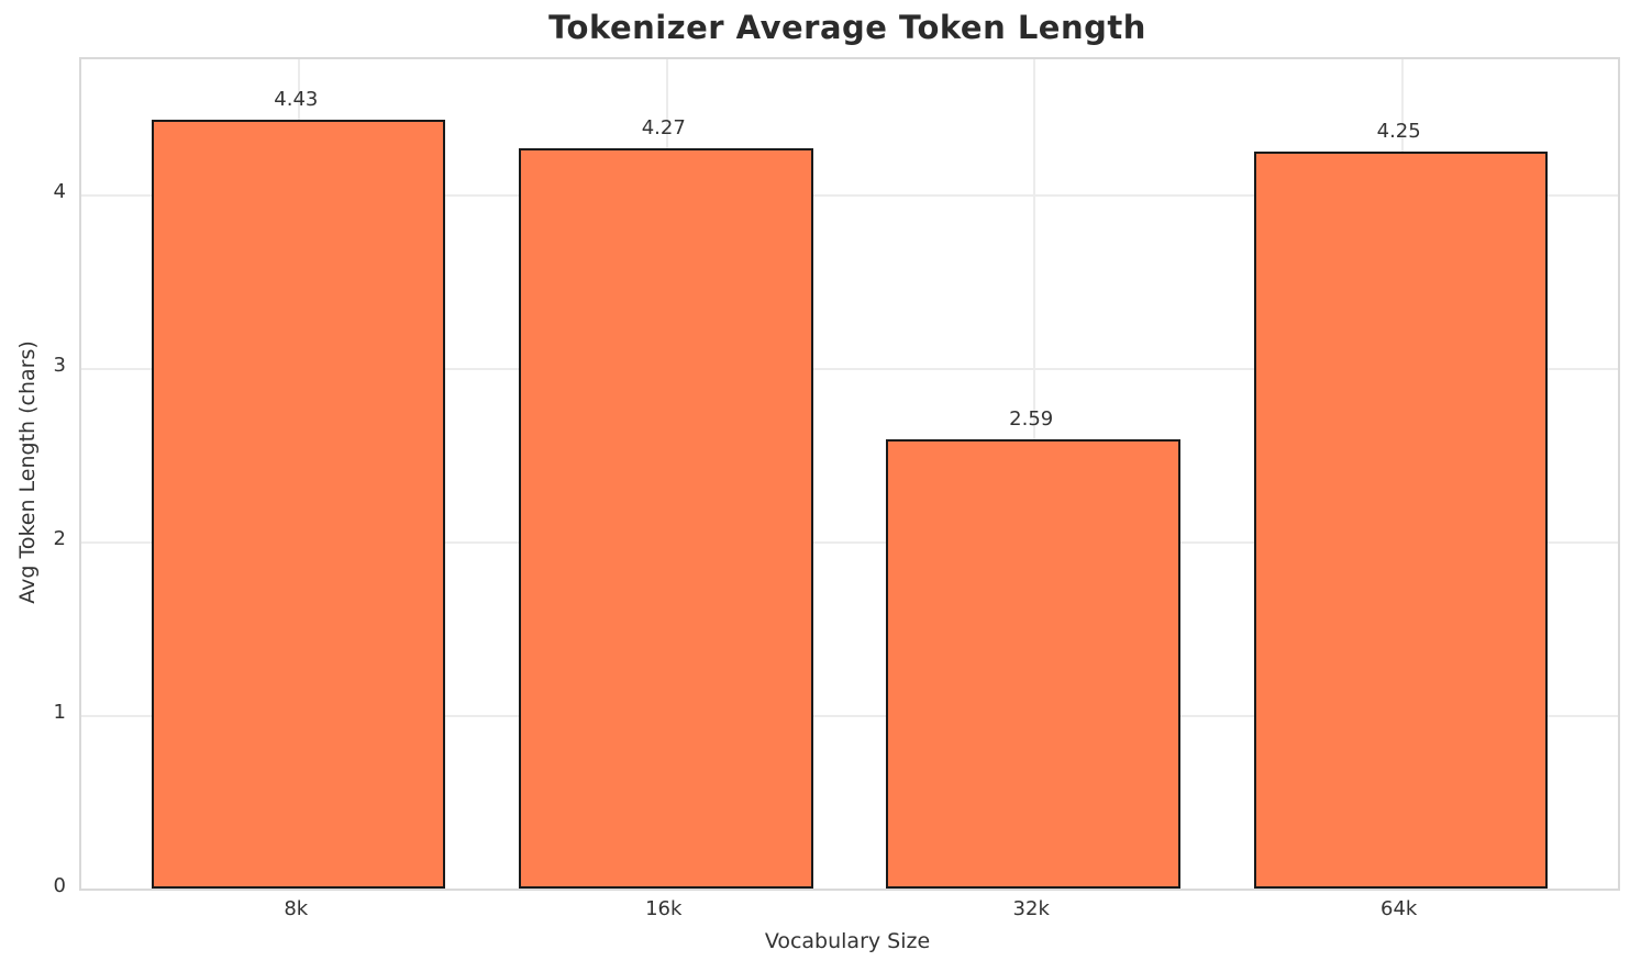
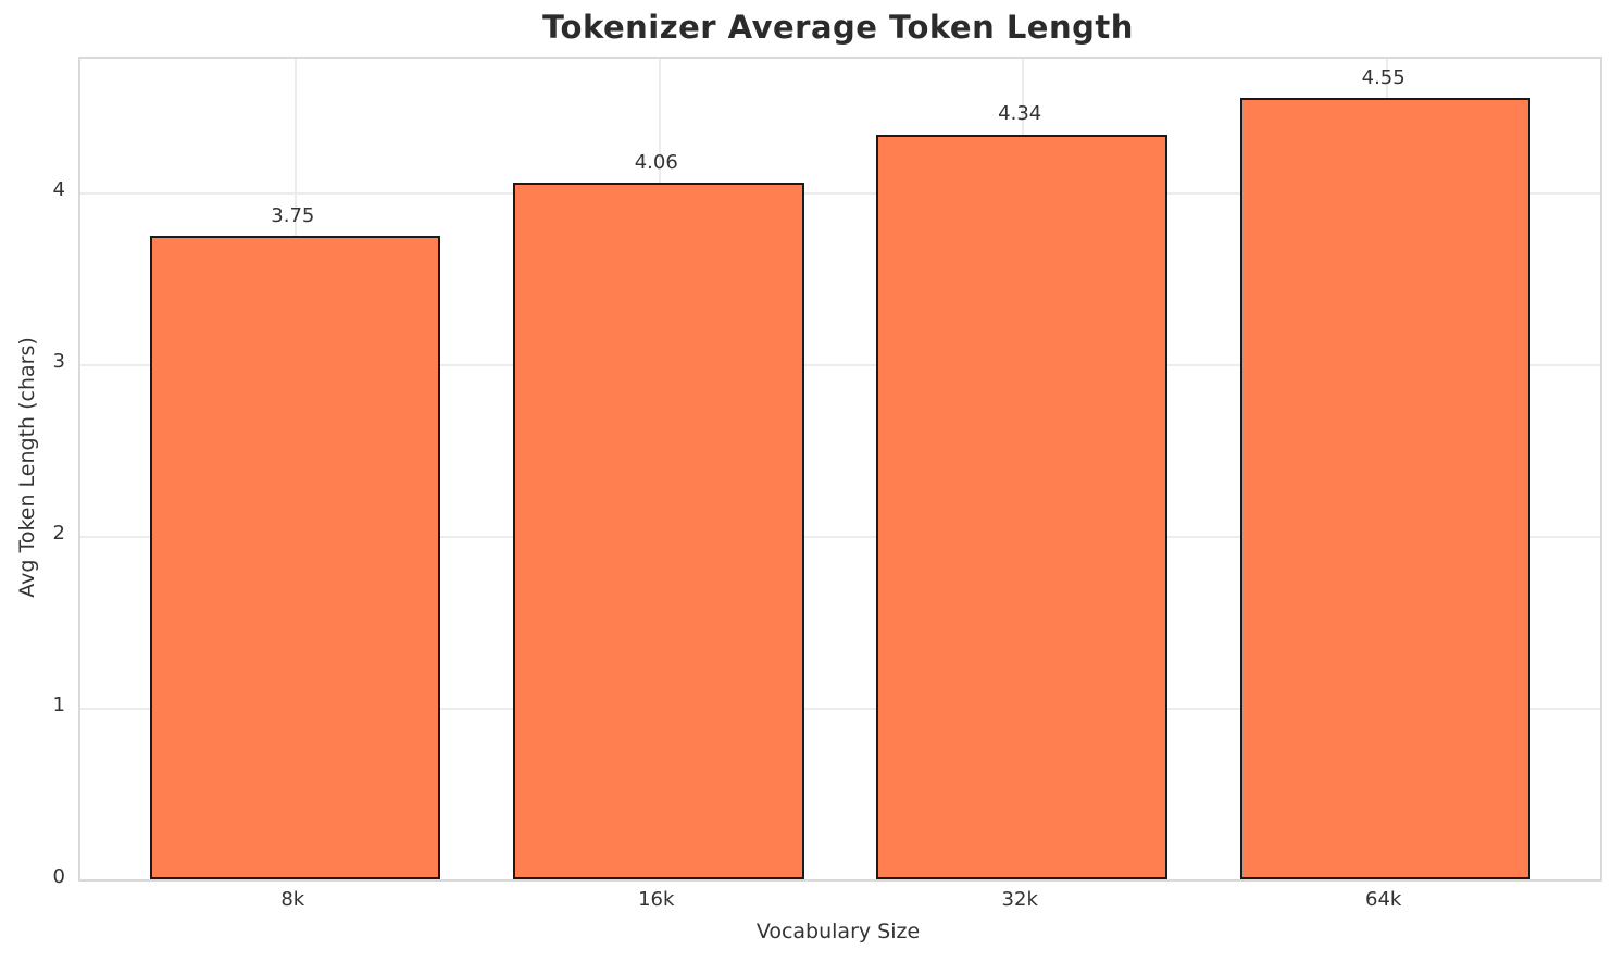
8k: 4.43 -> 3.75
16k: 4.27 -> 4.06
32k: 2.59 -> 4.34
64k: 4.25 -> 4.55
